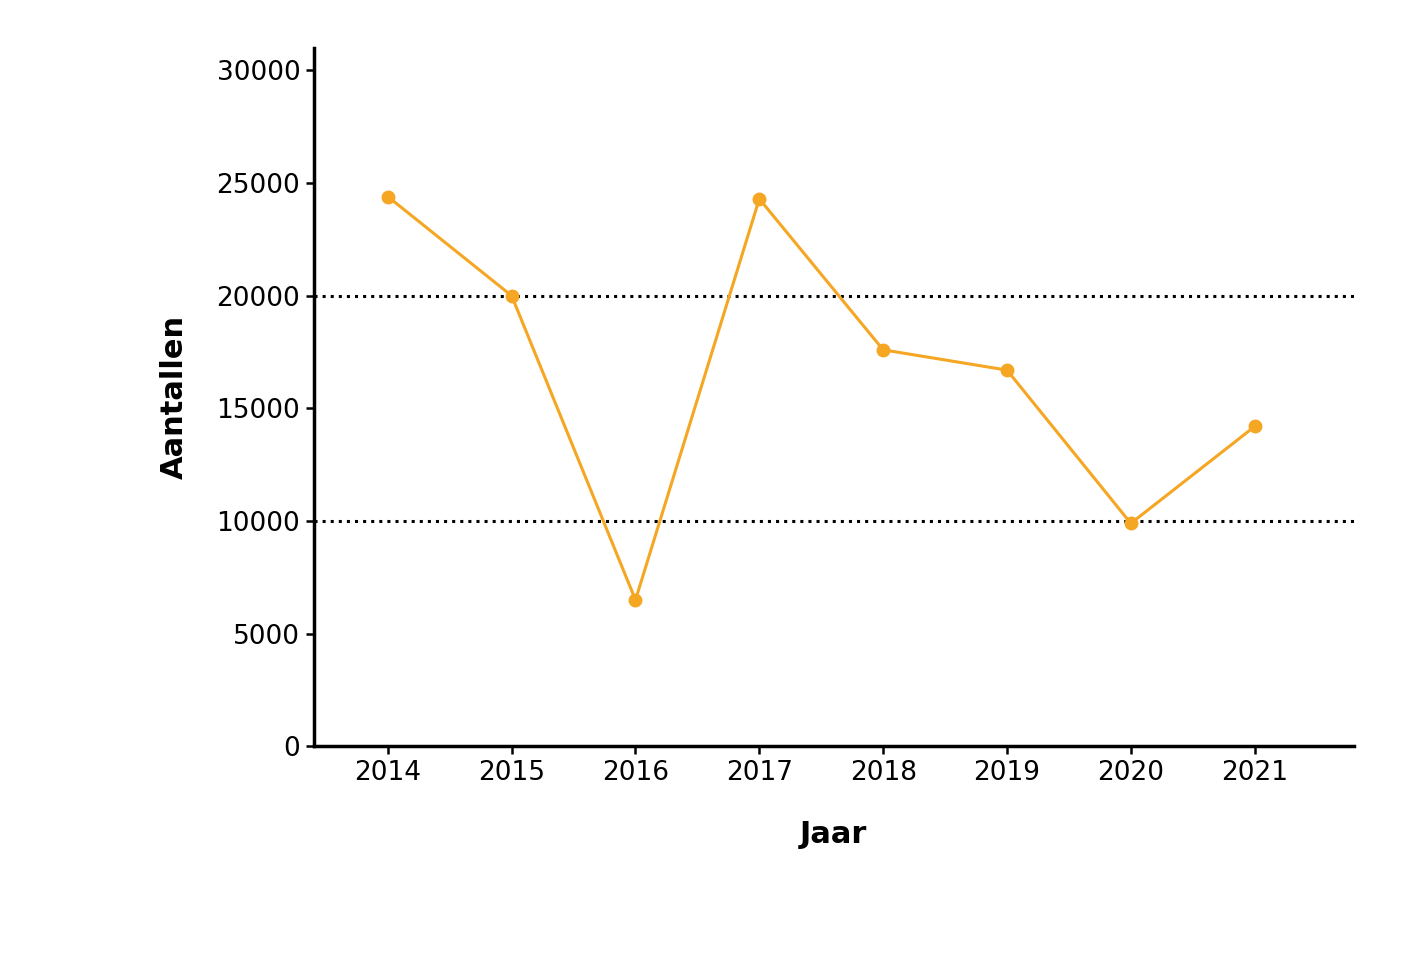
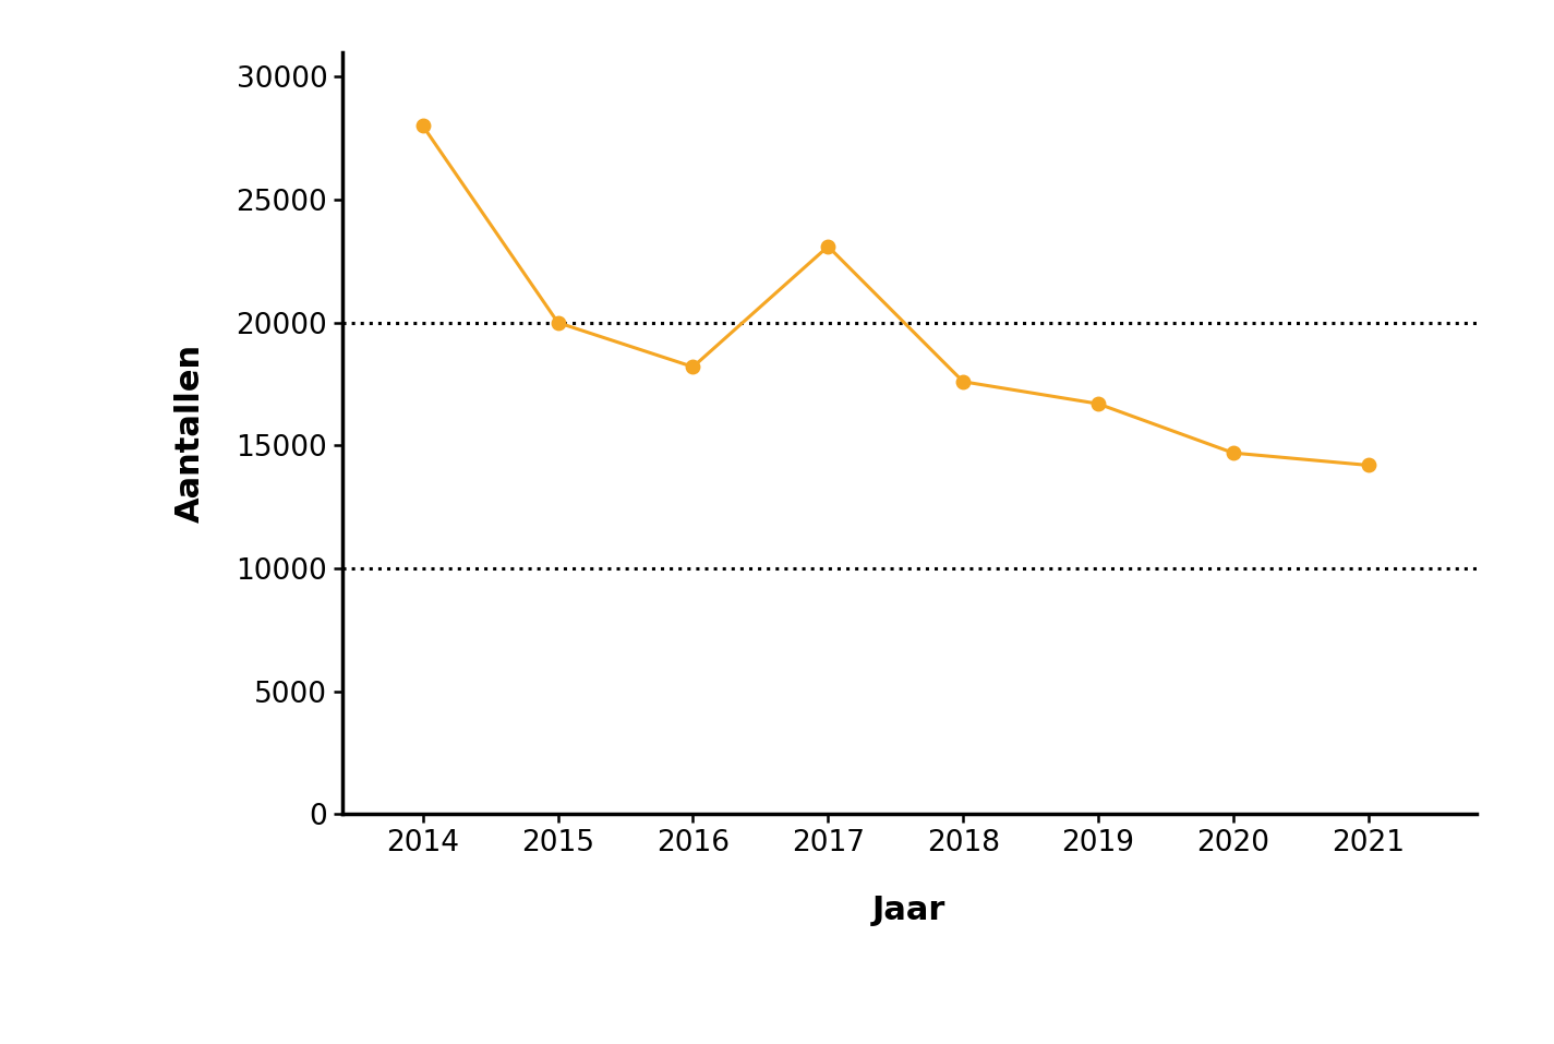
2014: 24400 -> 28000
2016: 6500 -> 18200
2017: 24300 -> 23100
2020: 9900 -> 14700
